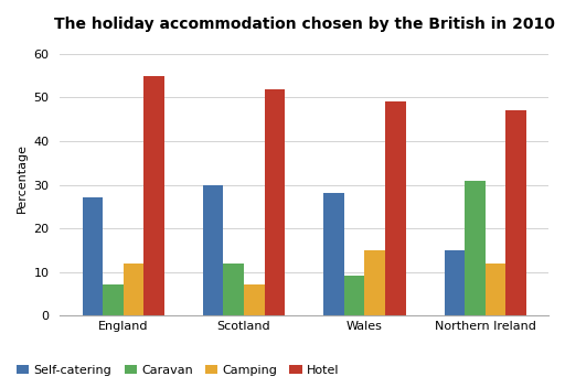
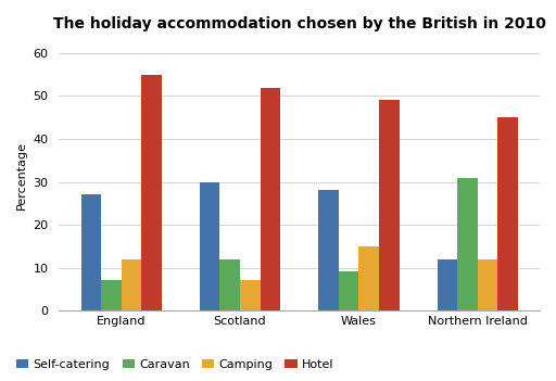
Self-catering/Northern Ireland: 15 -> 12
Hotel/Northern Ireland: 47 -> 45
